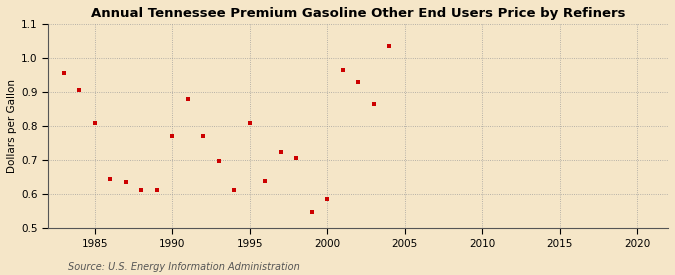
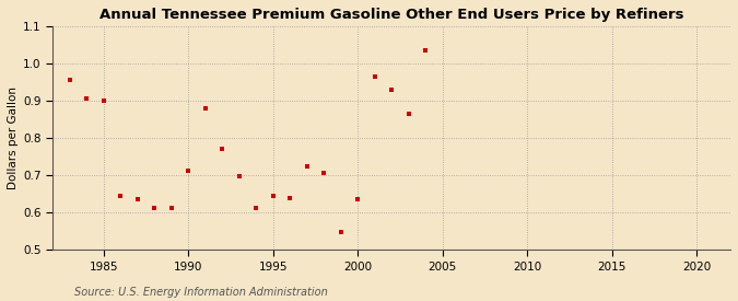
1985: 0.810 -> 0.899
1990: 0.770 -> 0.712
1995: 0.810 -> 0.645
2000: 0.585 -> 0.635
